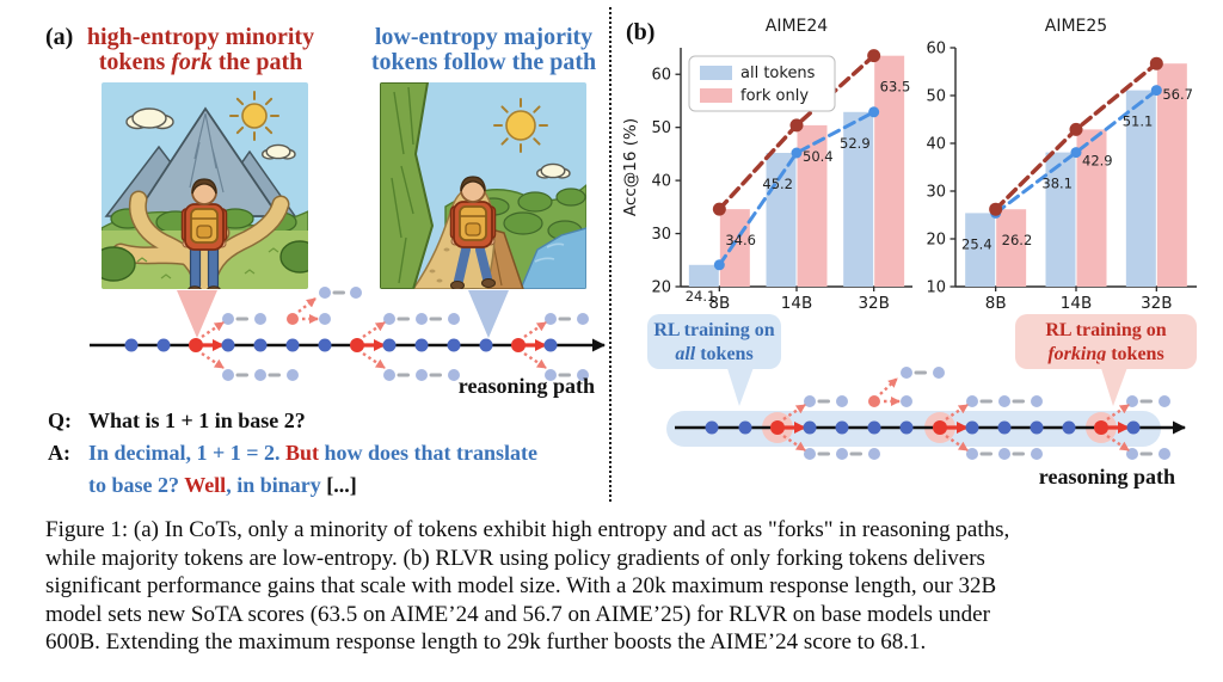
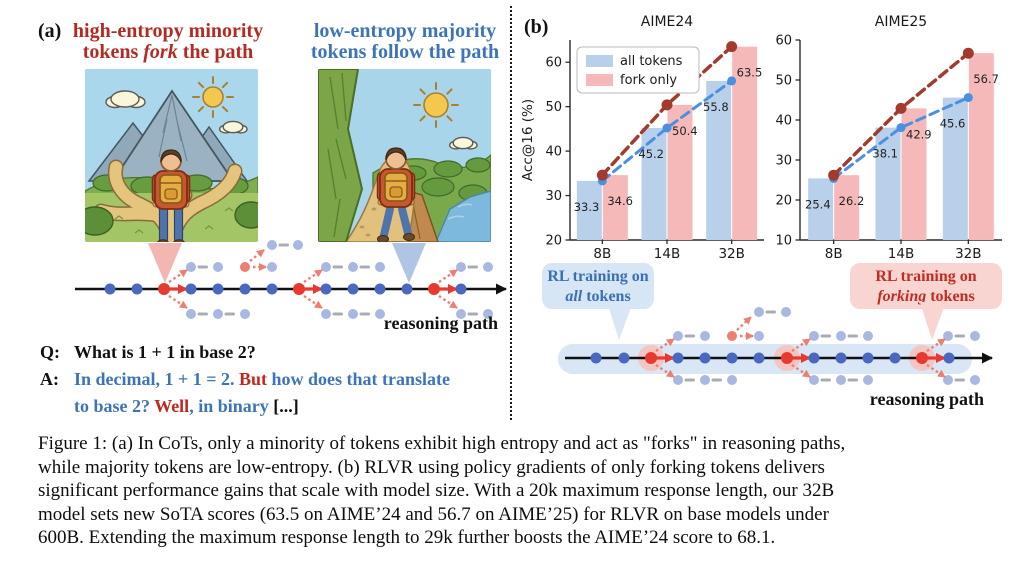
AIME24/all tokens/8B: 24.1 -> 33.3
AIME24/all tokens/32B: 52.9 -> 55.8
AIME25/all tokens/32B: 51.1 -> 45.6
